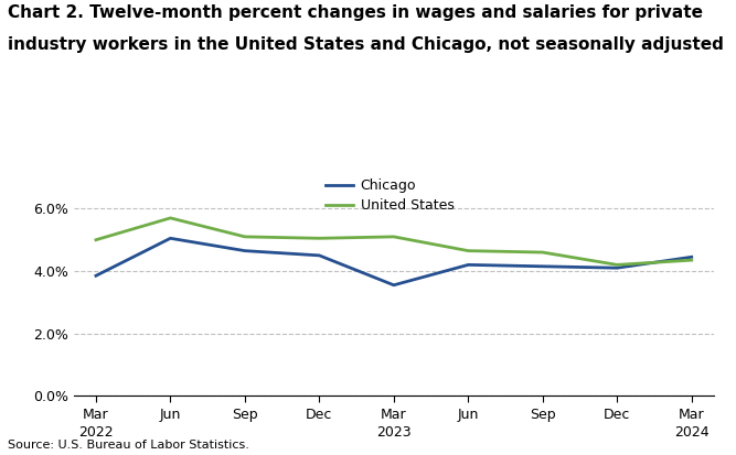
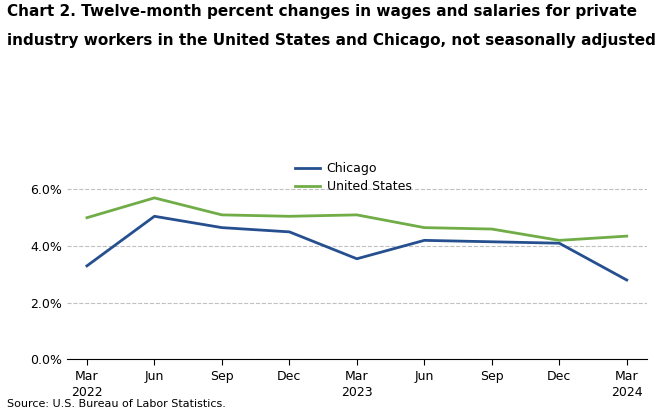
Chicago/Mar 2022: 3.85% -> 3.30%
Chicago/Mar 2024: 4.45% -> 2.80%
